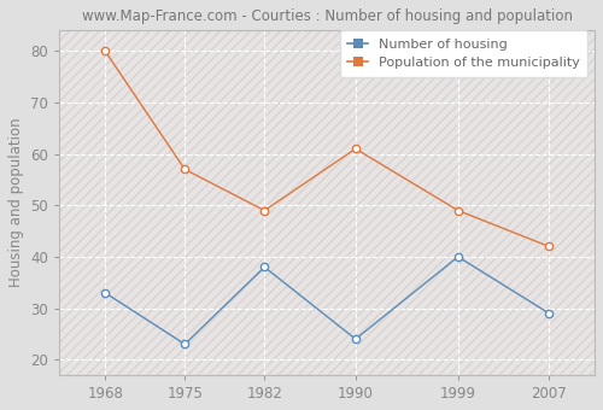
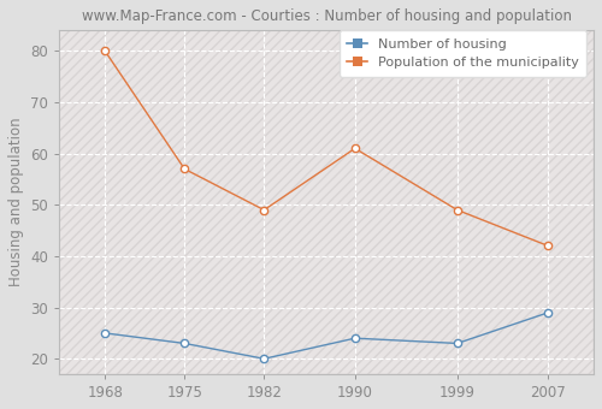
Number of housing/1968: 33 -> 25
Number of housing/1982: 38 -> 20
Number of housing/1999: 40 -> 23
